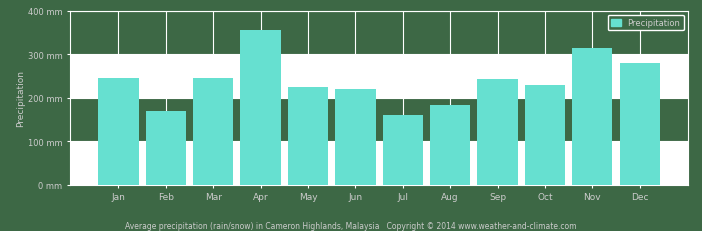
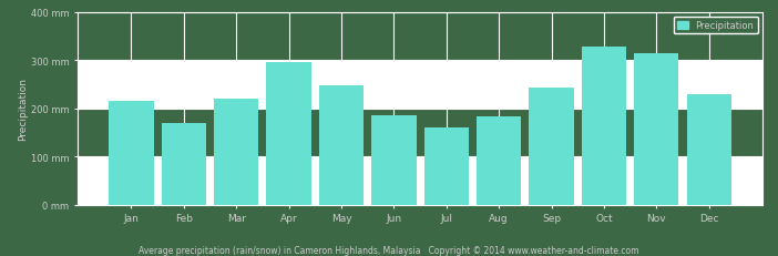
Jan: 245 mm -> 215 mm
Mar: 245 mm -> 220 mm
Apr: 355 mm -> 295 mm
May: 225 mm -> 248 mm
Jun: 220 mm -> 185 mm
Oct: 230 mm -> 328 mm
Dec: 280 mm -> 228 mm
